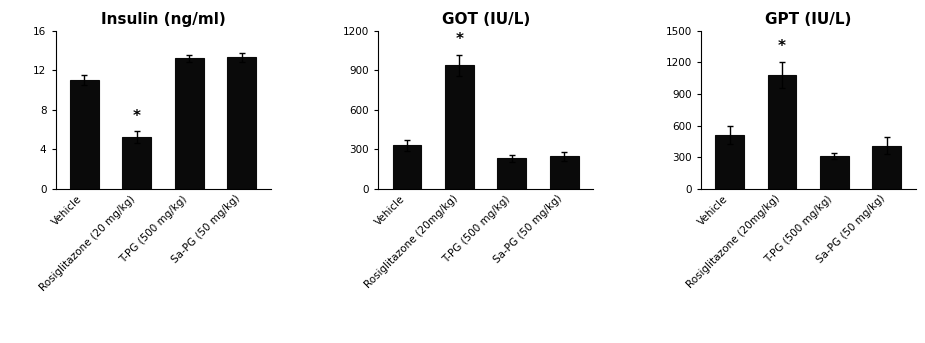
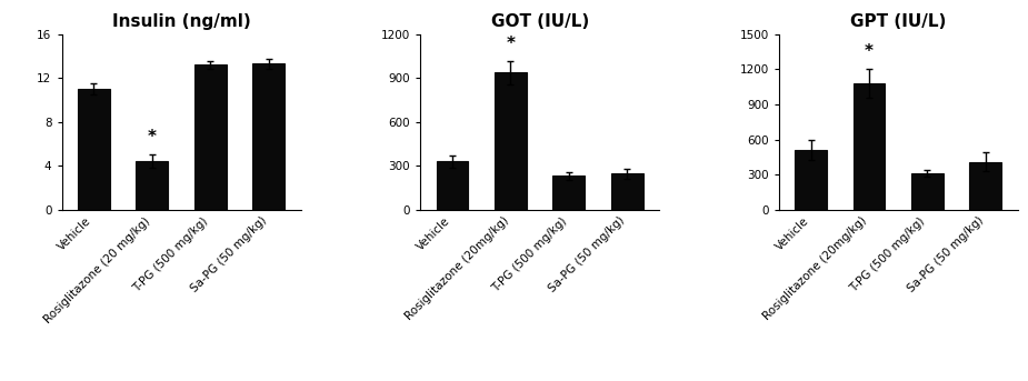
Insulin (ng/ml)/Rosiglitazone (20 mg/kg): 5.2 -> 4.4
